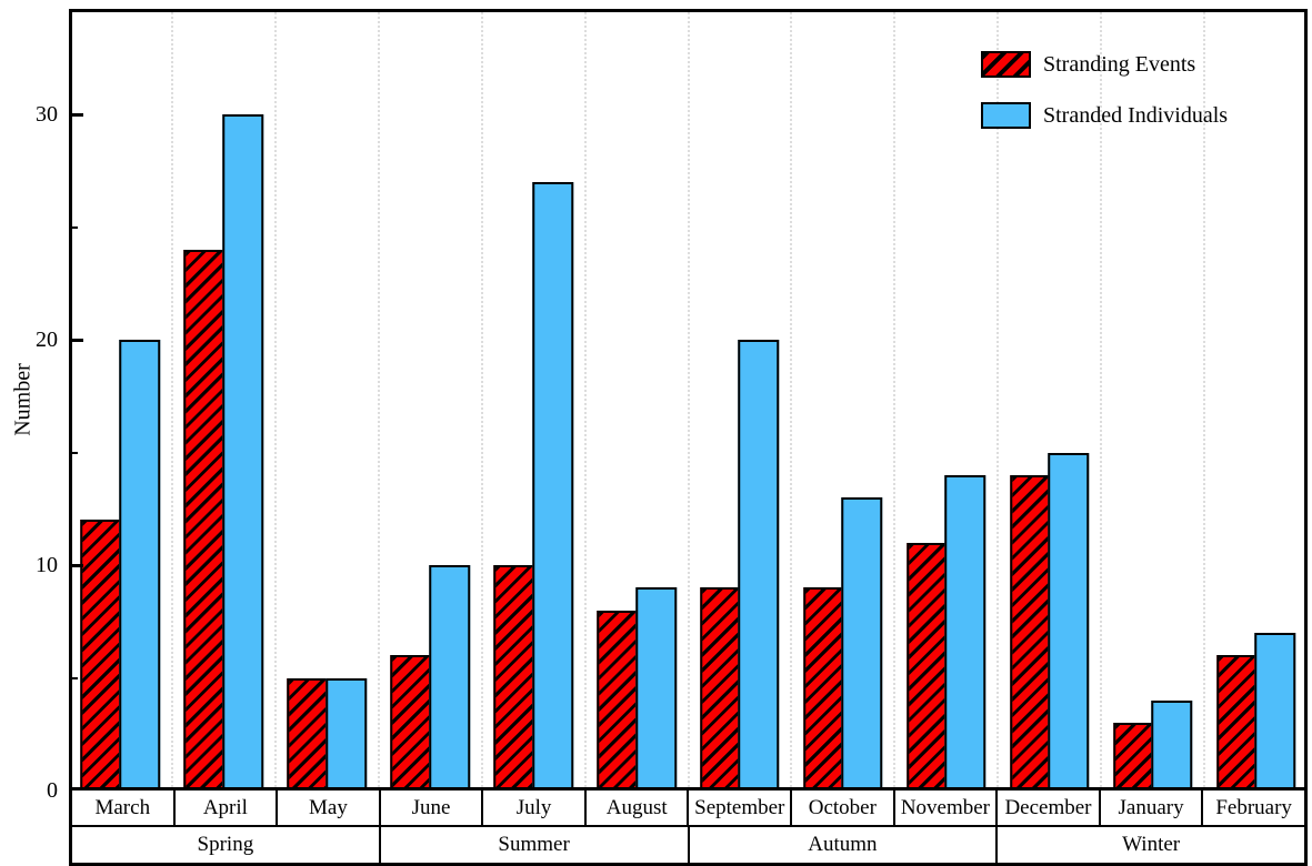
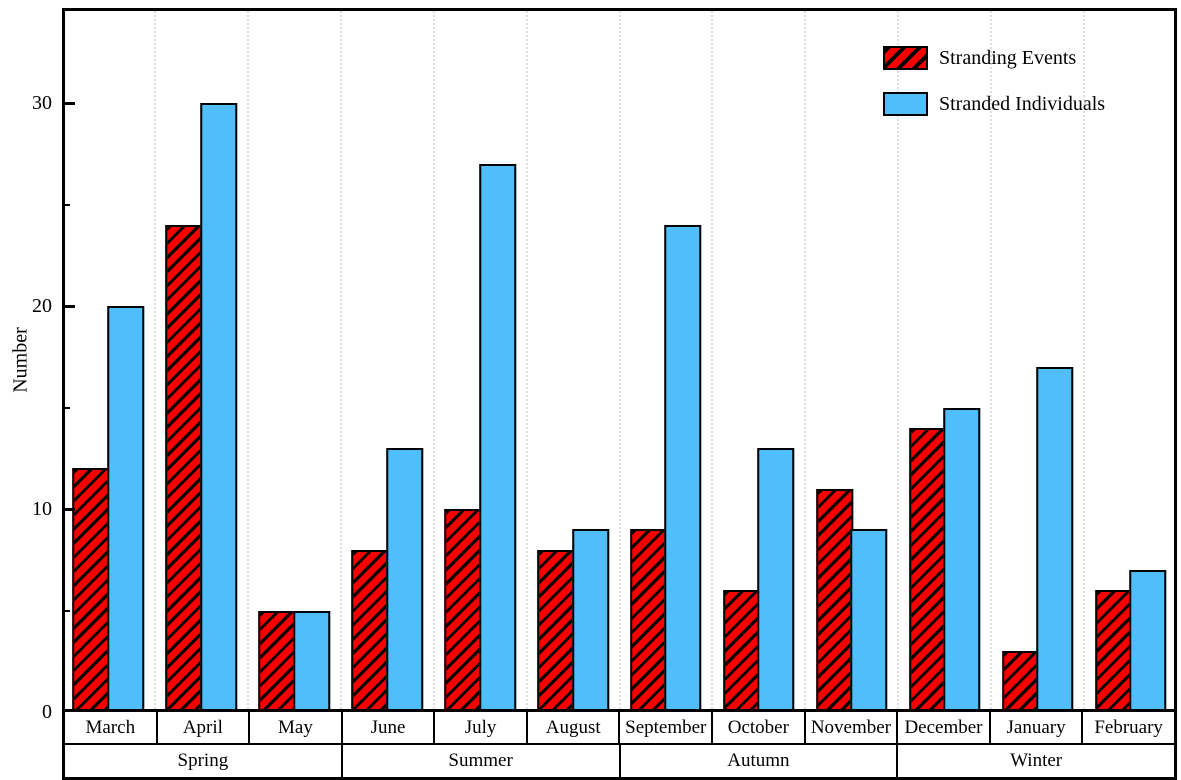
Stranding Events/June: 6 -> 8
Stranded Individuals/June: 10 -> 13
Stranded Individuals/September: 20 -> 24
Stranding Events/October: 9 -> 6
Stranded Individuals/November: 14 -> 9
Stranded Individuals/January: 4 -> 17
